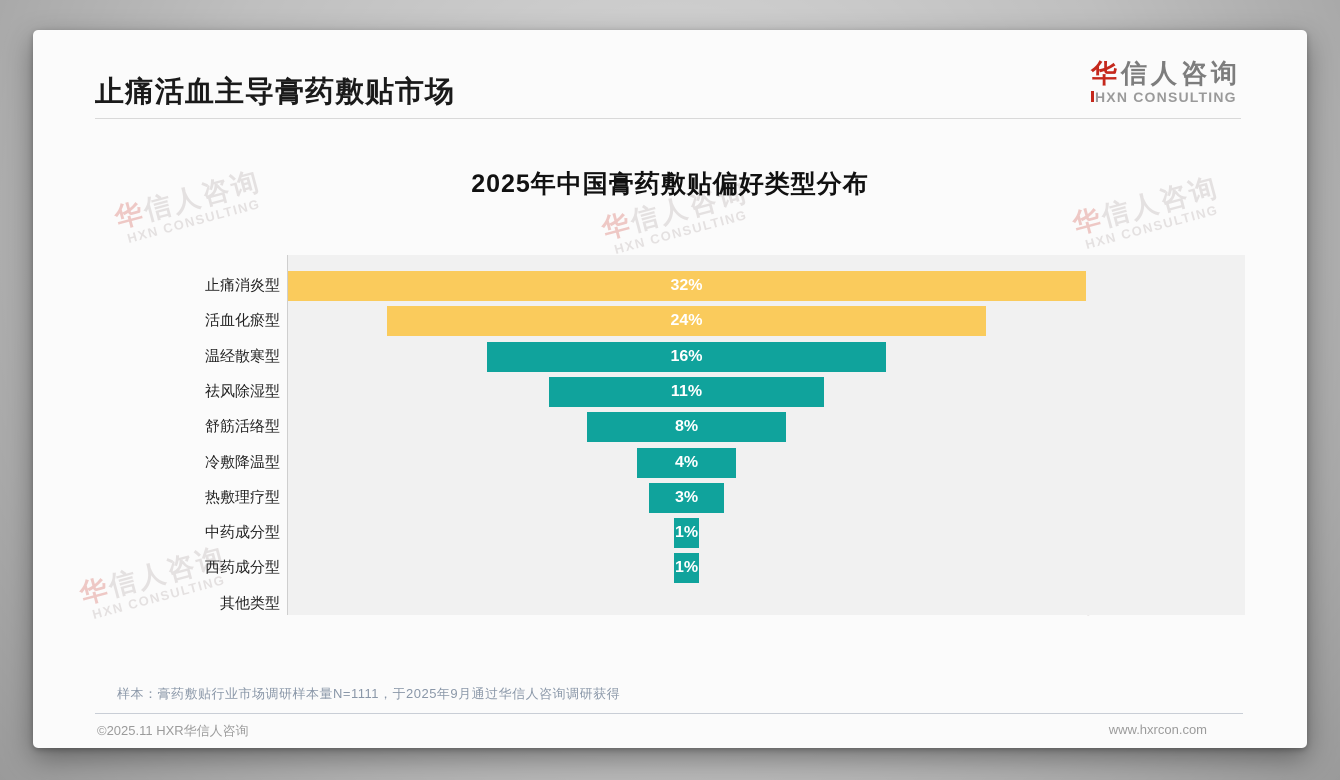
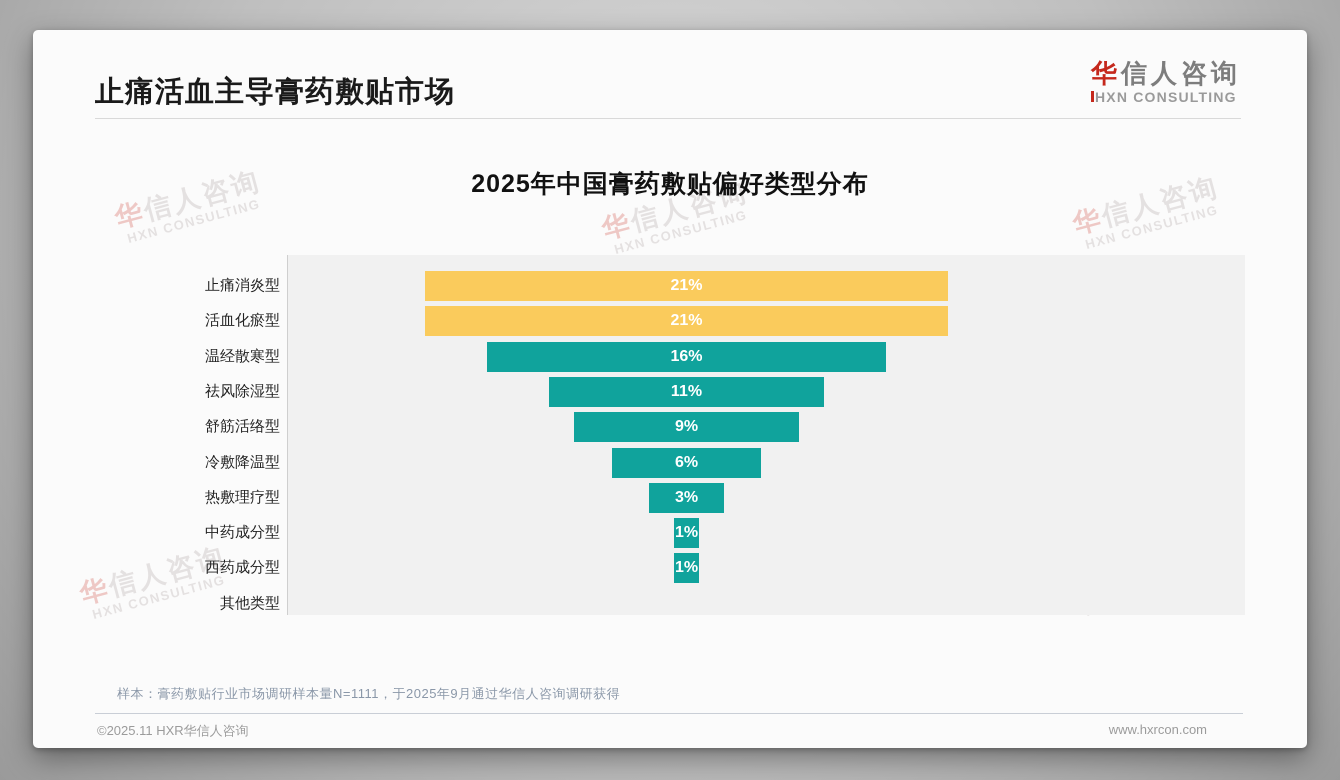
止痛消炎型: 32% -> 21%
活血化瘀型: 24% -> 21%
舒筋活络型: 8% -> 9%
冷敷降温型: 4% -> 6%
